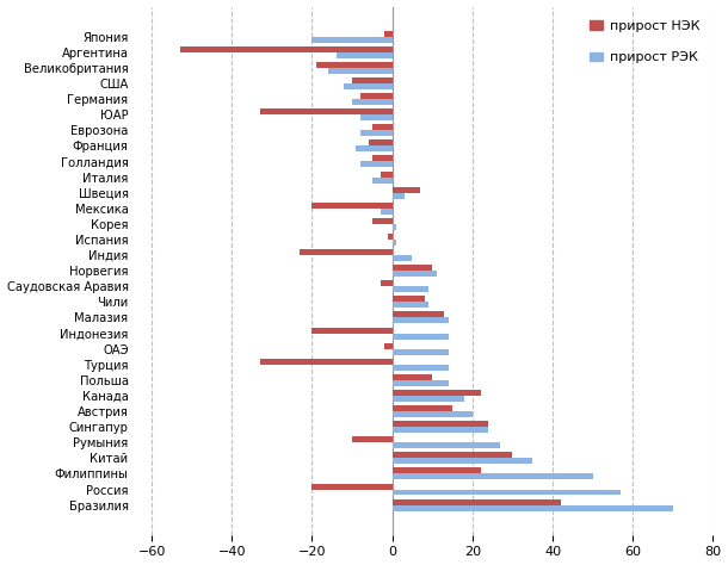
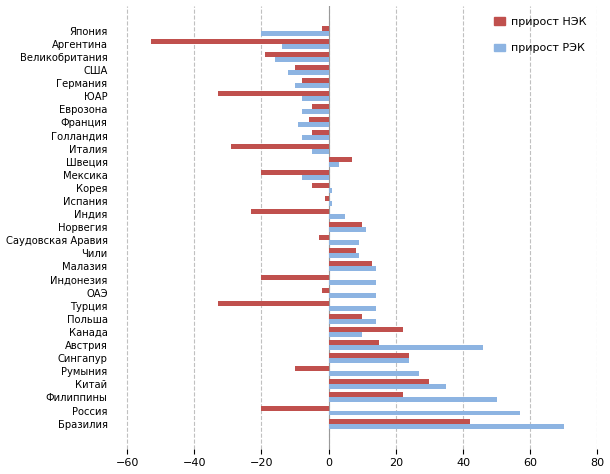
прирост НЭК/Италия: -3 -> -29
прирост РЭК/Мексика: -3 -> -8
прирост РЭК/Канада: 18 -> 10
прирост РЭК/Австрия: 20 -> 46
